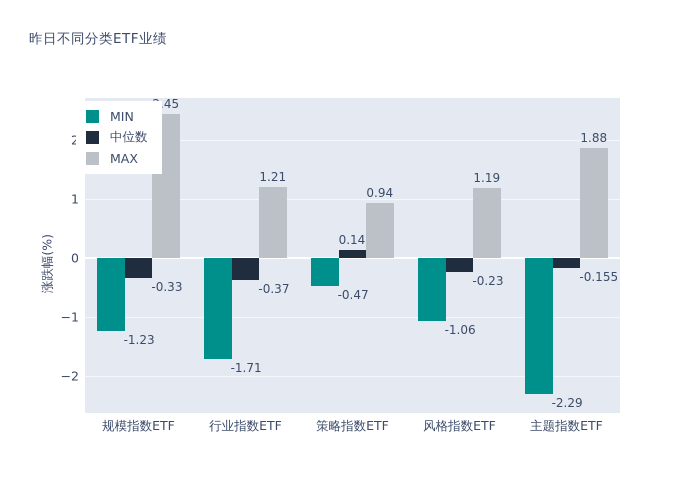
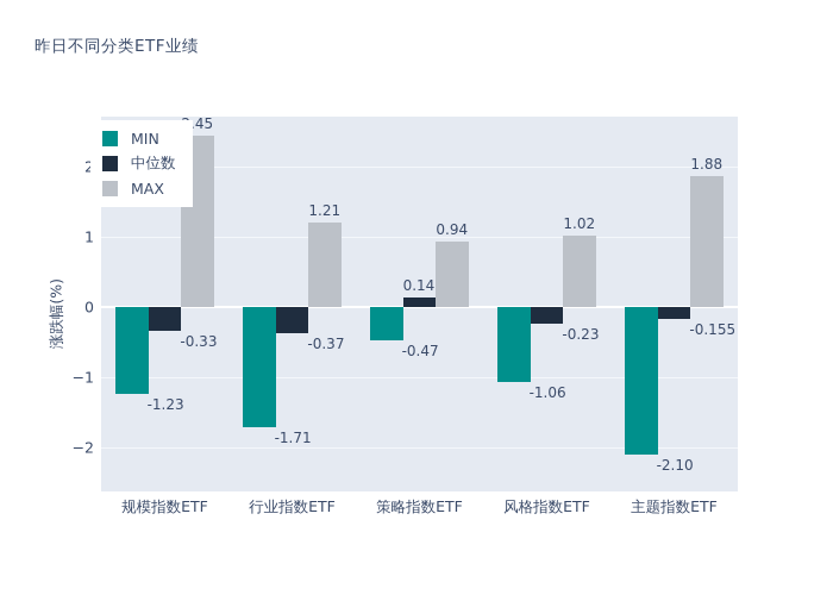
MAX/风格指数ETF: 1.19 -> 1.02
MIN/主题指数ETF: -2.29 -> -2.10
